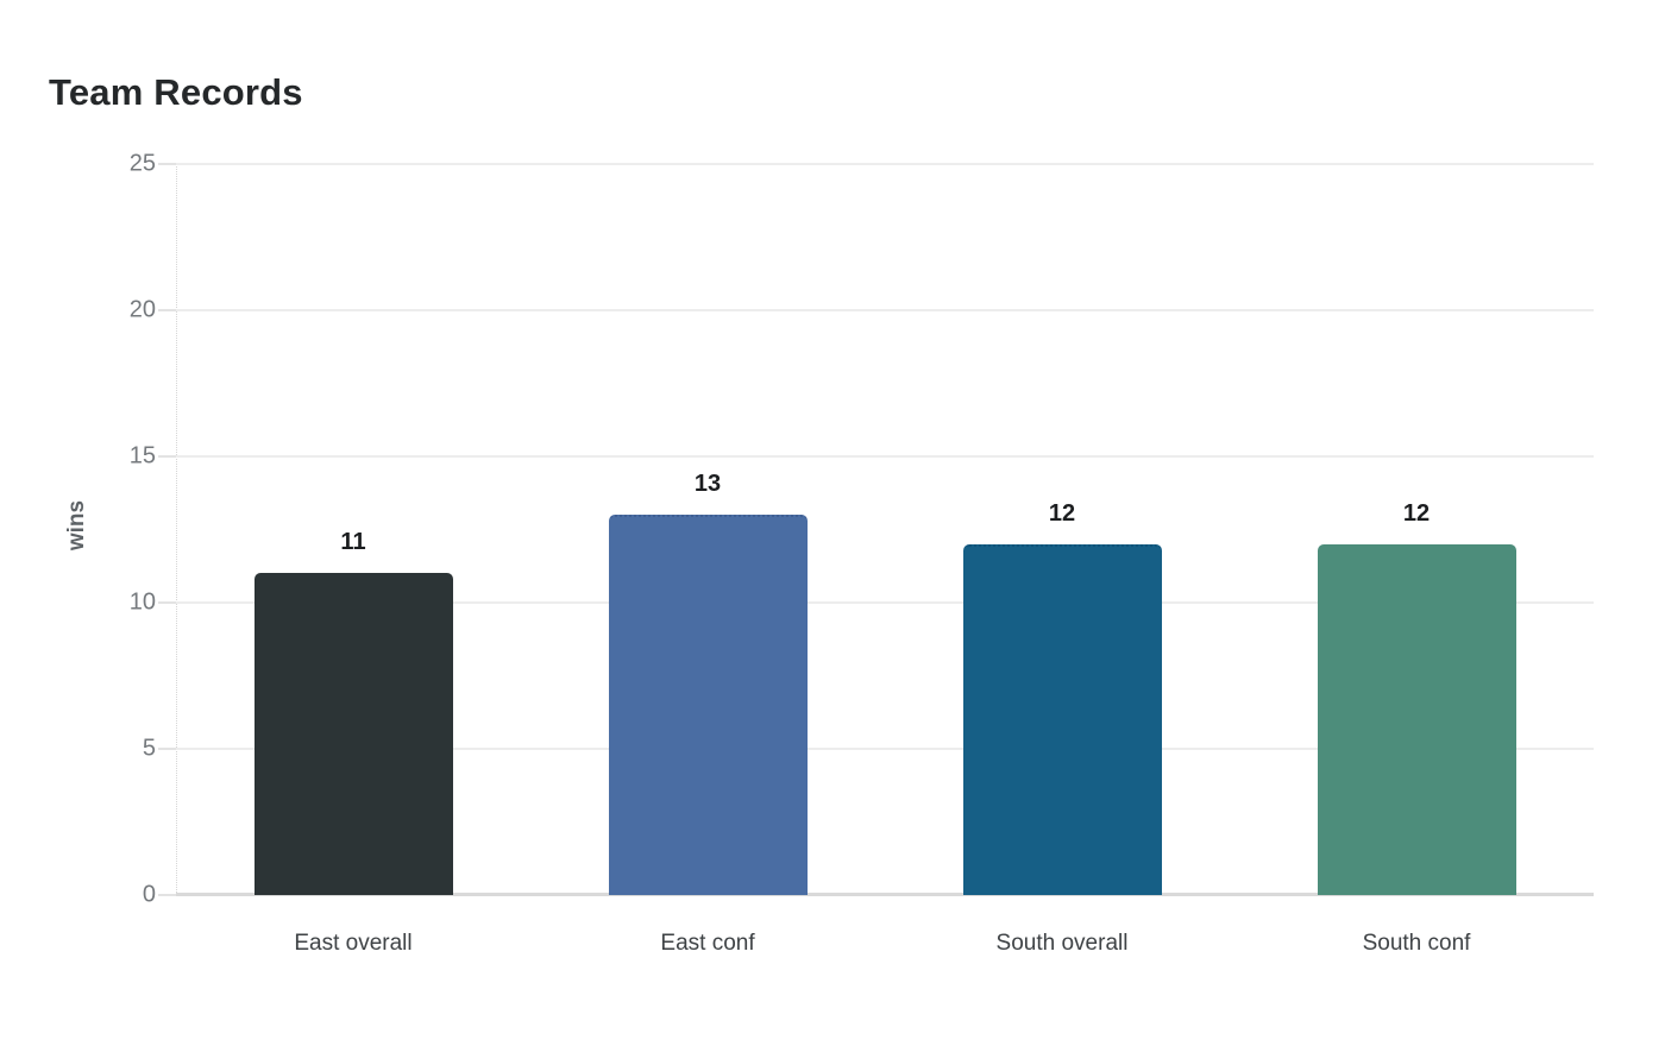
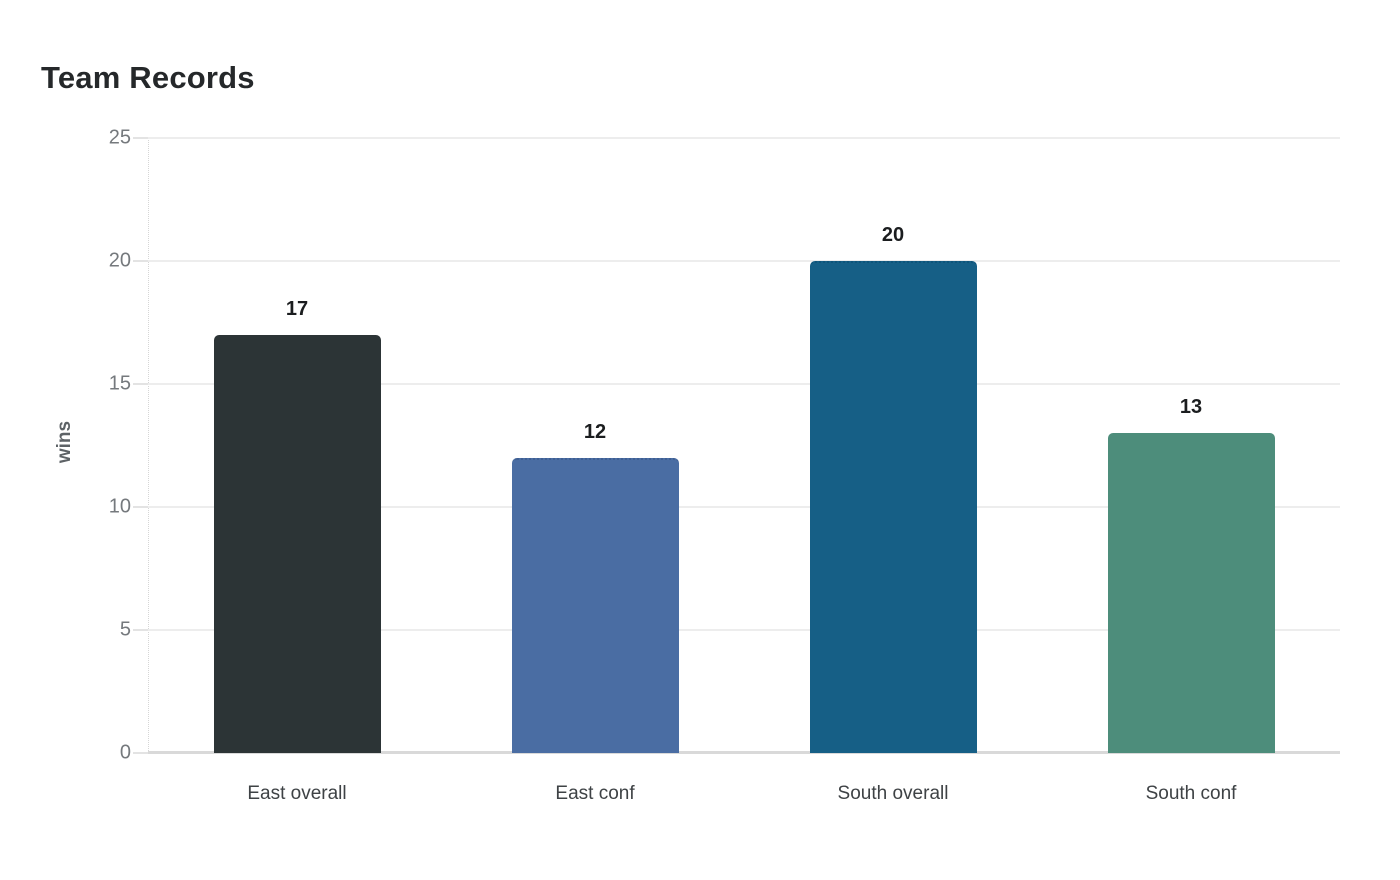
East overall: 11 -> 17
East conf: 13 -> 12
South overall: 12 -> 20
South conf: 12 -> 13
